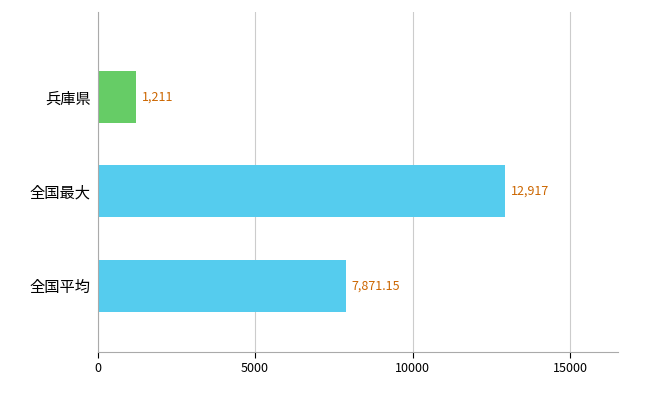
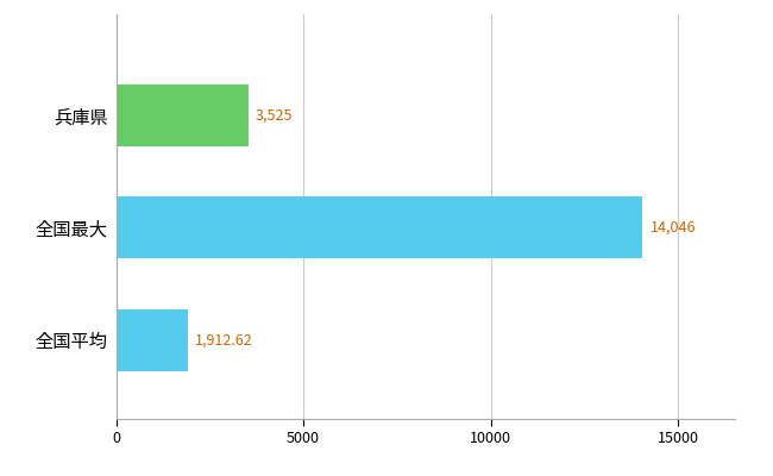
兵庫県: 1,211 -> 3,525
全国最大: 12,917 -> 14,046
全国平均: 7,871.15 -> 1,912.62
